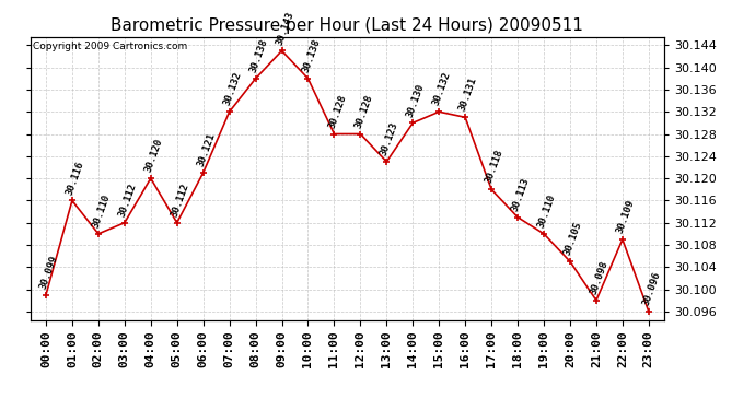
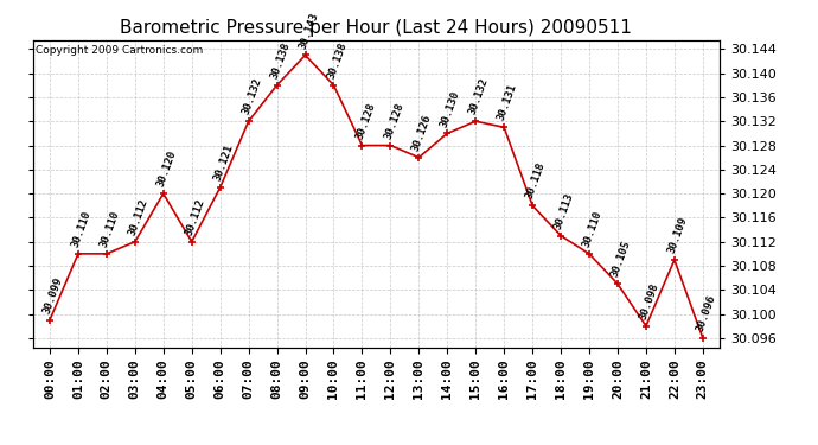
01:00: 30.116 -> 30.110
13:00: 30.123 -> 30.126
